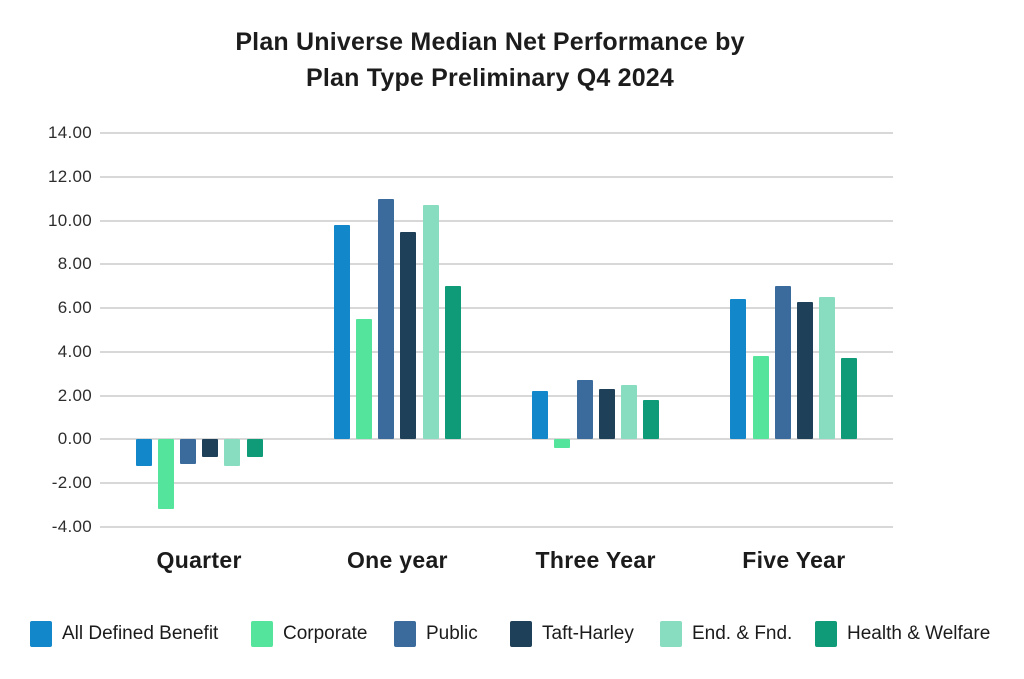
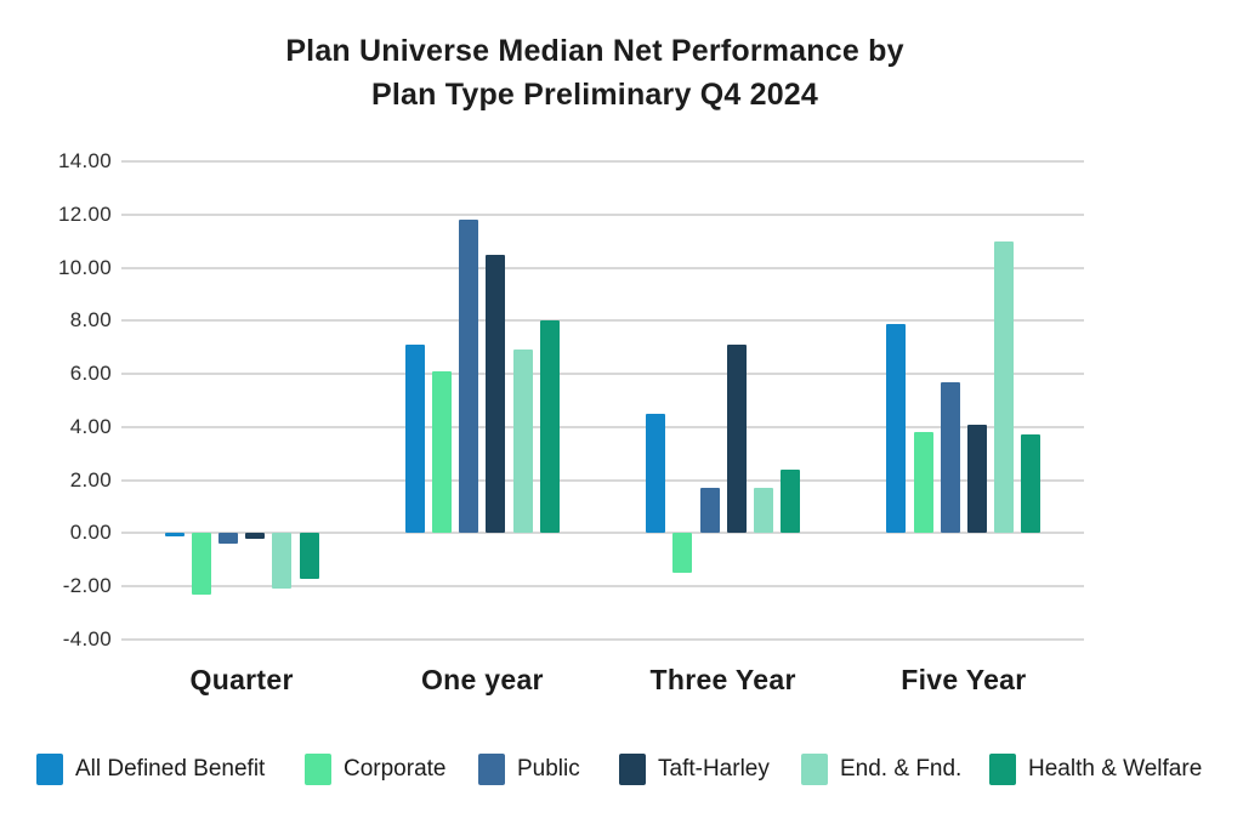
All Defined Benefit/Quarter: -1.2 -> -0.1
Corporate/Quarter: -3.2 -> -2.3
Public/Quarter: -1.1 -> -0.4
Taft-Harley/Quarter: -0.8 -> -0.2
End. & Fnd./Quarter: -1.2 -> -2.1
Health & Welfare/Quarter: -0.8 -> -1.7
All Defined Benefit/One year: 9.8 -> 7.1
Corporate/One year: 5.5 -> 6.1
Public/One year: 11.0 -> 11.8
Taft-Harley/One year: 9.5 -> 10.5
End. & Fnd./One year: 10.7 -> 6.9
Health & Welfare/One year: 7.0 -> 8.0
All Defined Benefit/Three Year: 2.2 -> 4.5
Corporate/Three Year: -0.4 -> -1.5
Public/Three Year: 2.7 -> 1.7
Taft-Harley/Three Year: 2.3 -> 7.1
End. & Fnd./Three Year: 2.5 -> 1.7
Health & Welfare/Three Year: 1.8 -> 2.4
All Defined Benefit/Five Year: 6.4 -> 7.9
Public/Five Year: 7.0 -> 5.7
Taft-Harley/Five Year: 6.3 -> 4.1
End. & Fnd./Five Year: 6.5 -> 11.0
